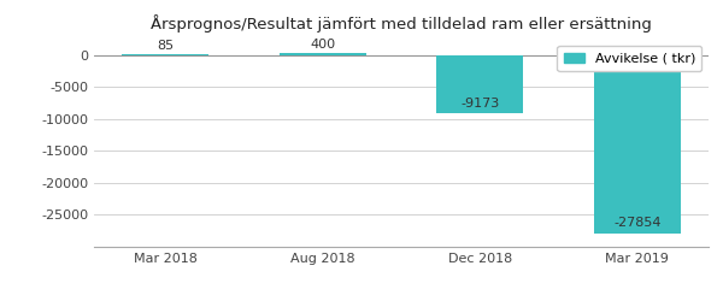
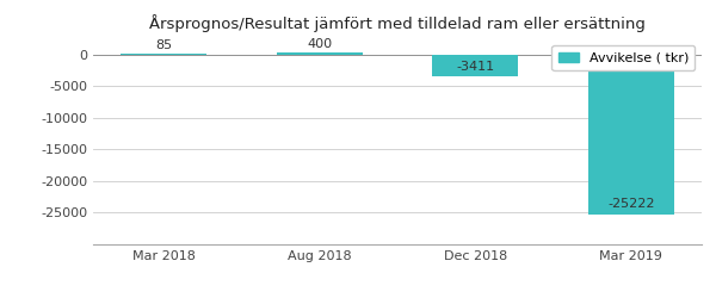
Dec 2018: -9173 -> -3411
Mar 2019: -27854 -> -25222
